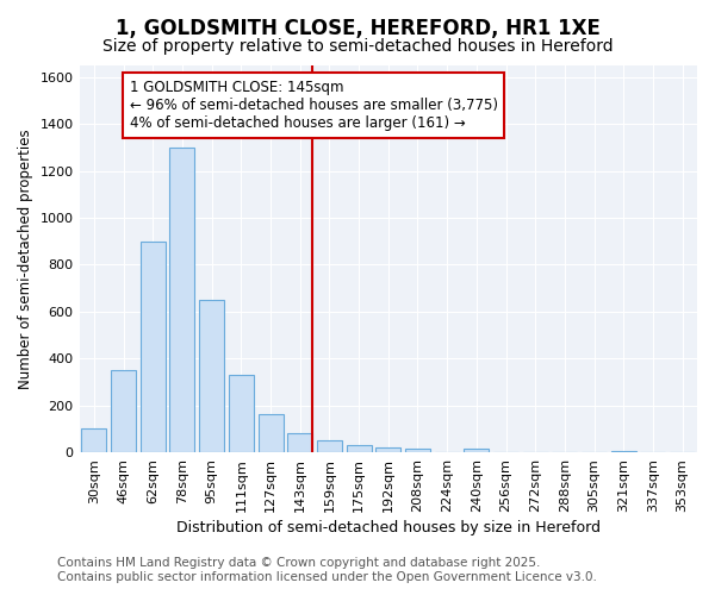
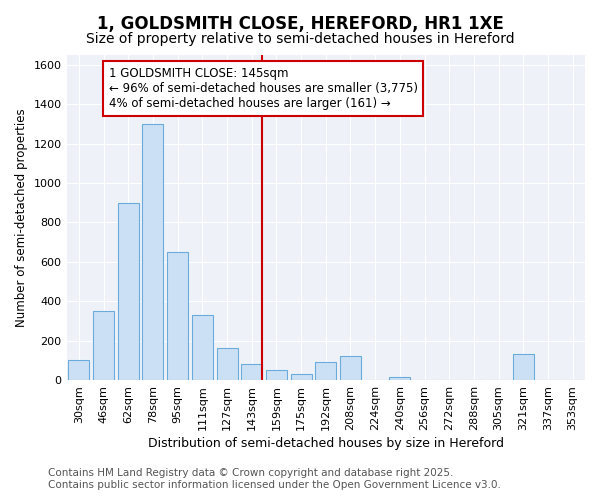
192sqm: 20 -> 90
208sqm: 20 -> 120
321sqm: 0 -> 130
